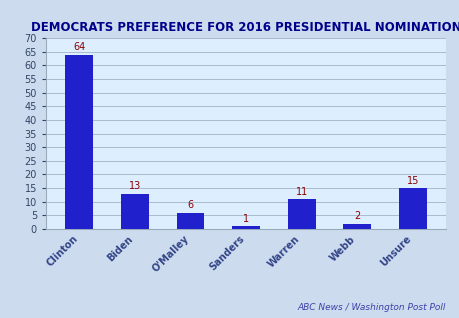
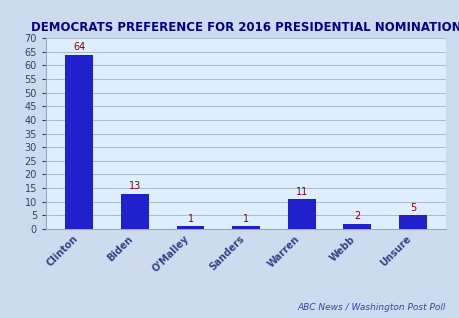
O'Malley: 6 -> 1
Unsure: 15 -> 5
